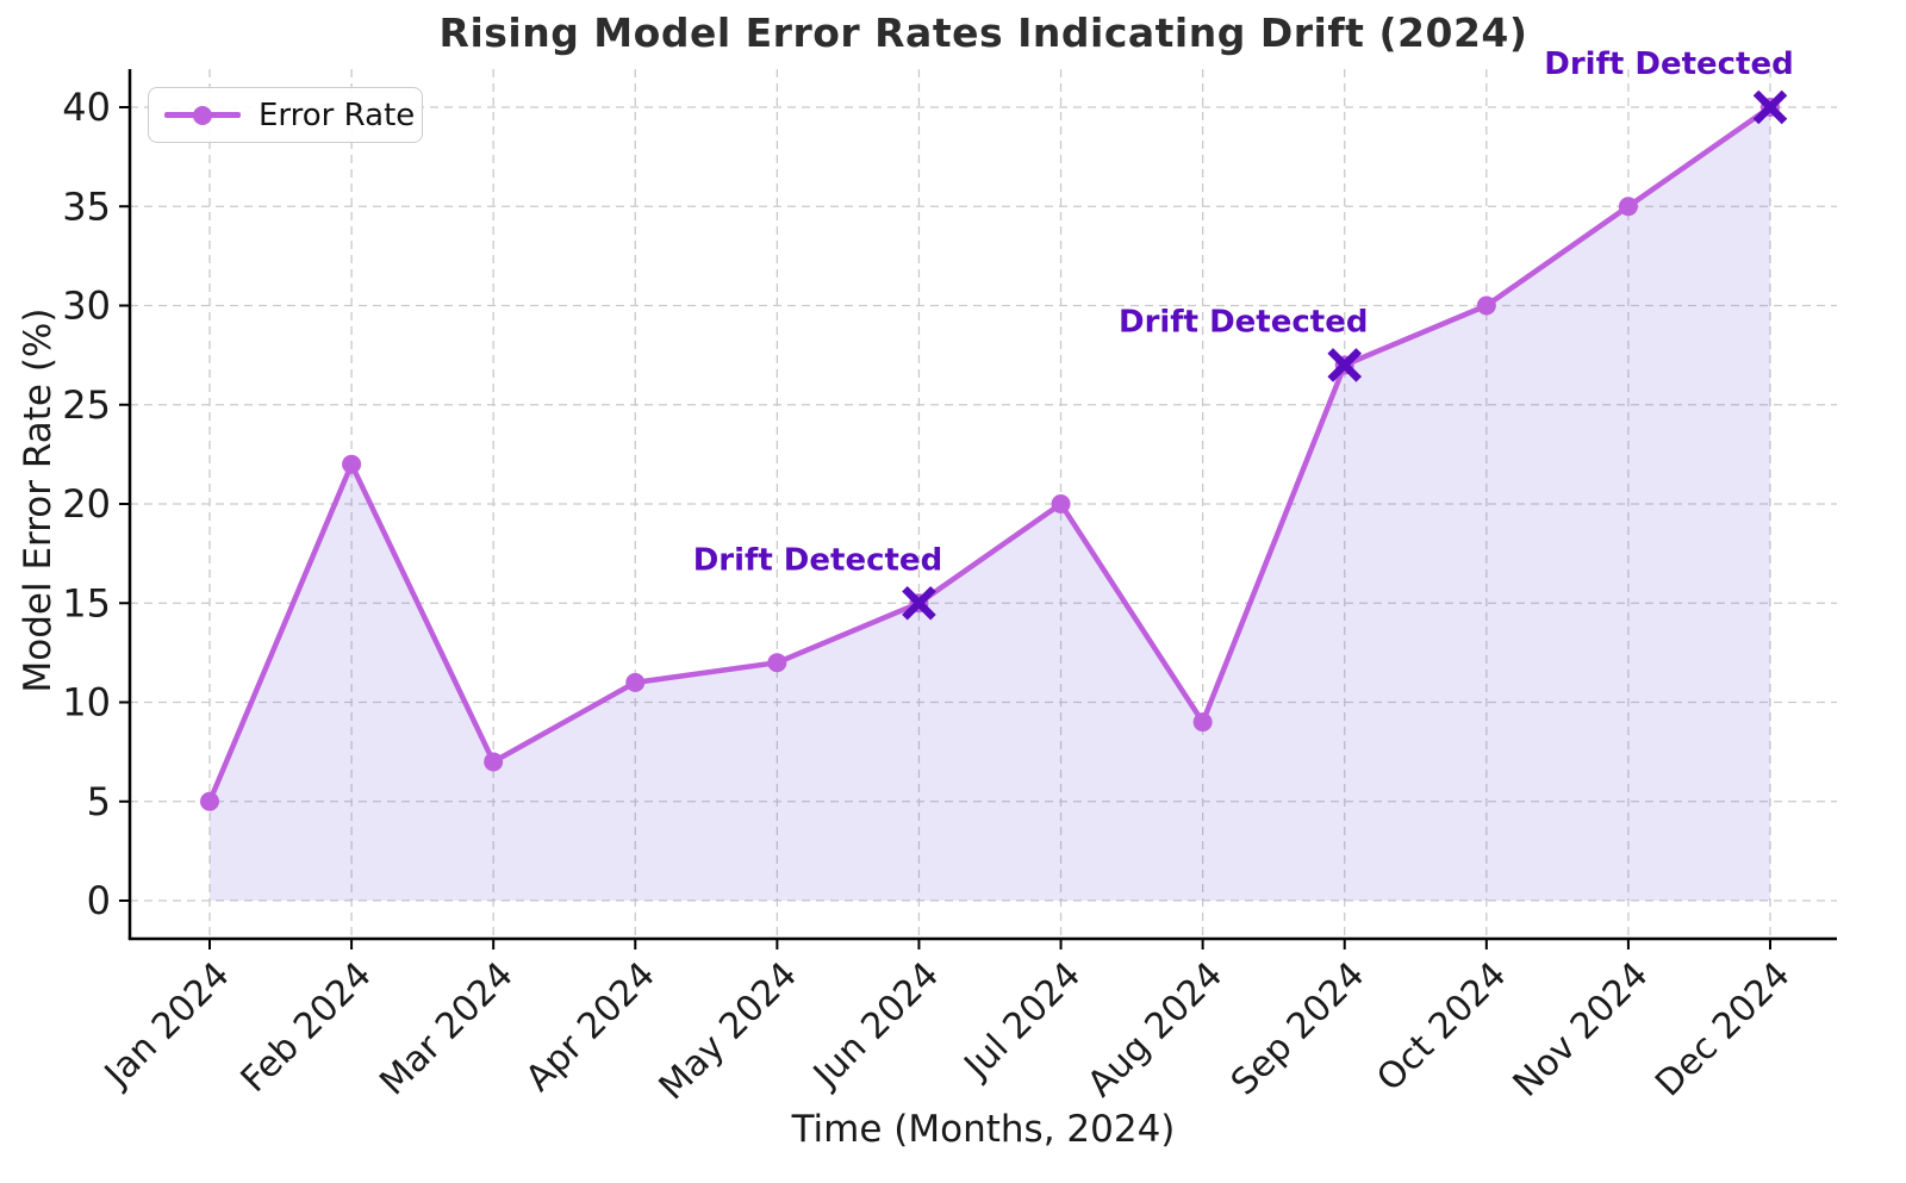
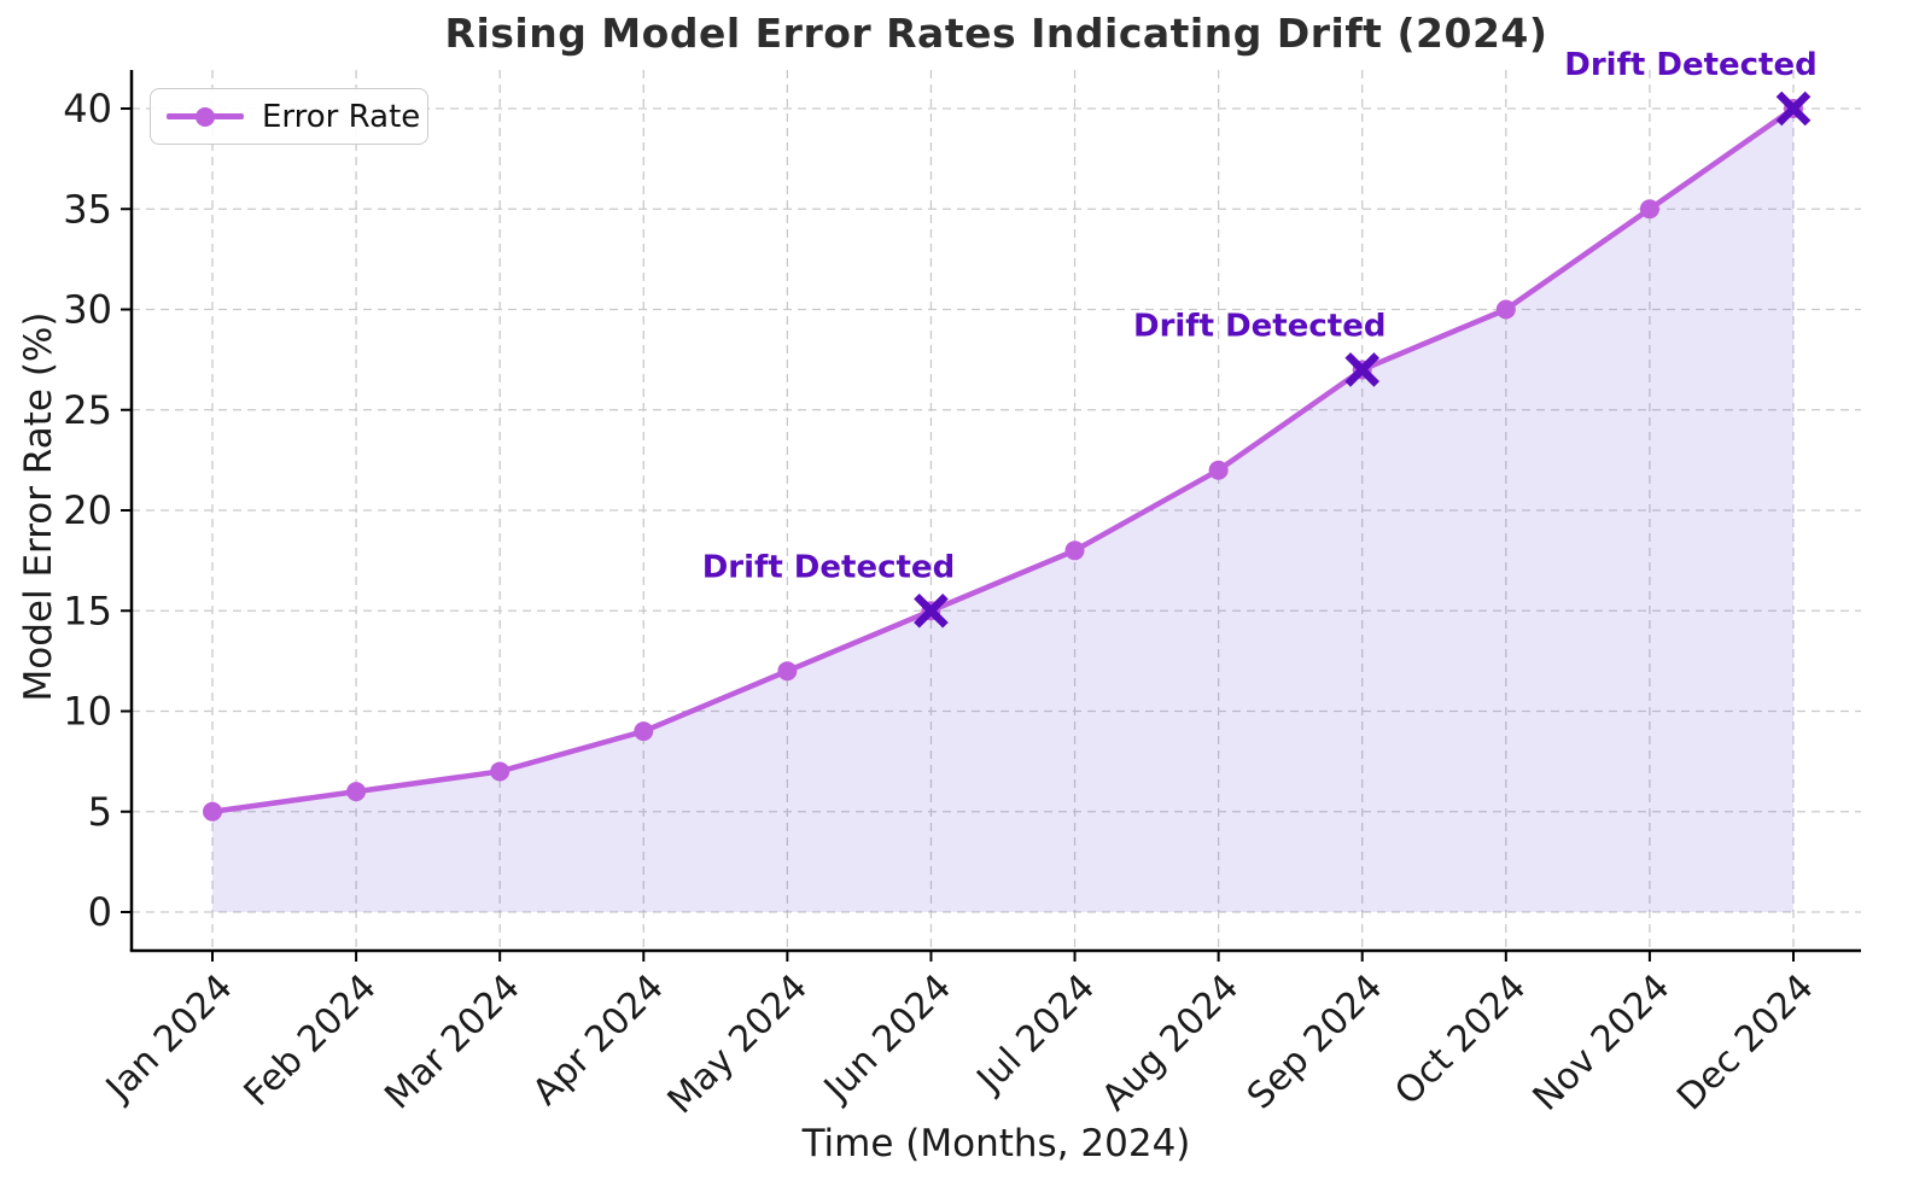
Feb 2024: 22 -> 6
Apr 2024: 11 -> 9
Jul 2024: 20 -> 18
Aug 2024: 9 -> 22
